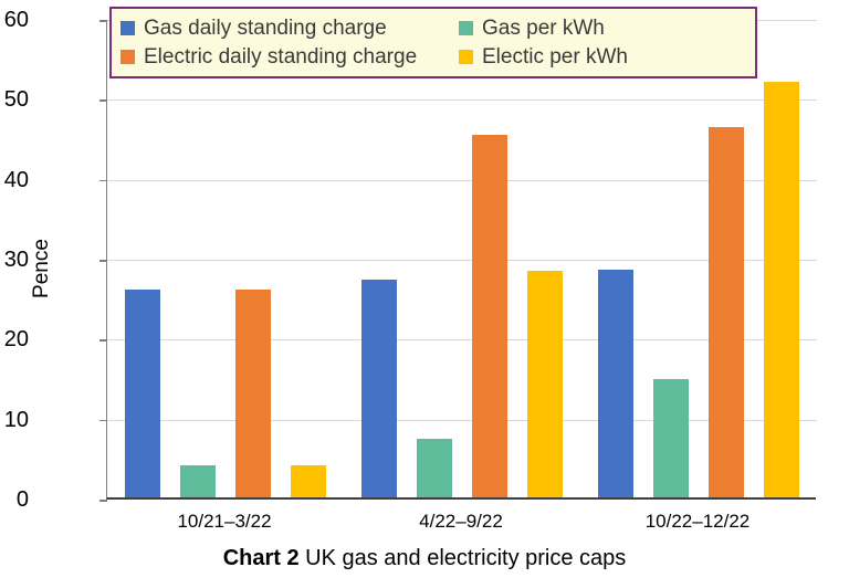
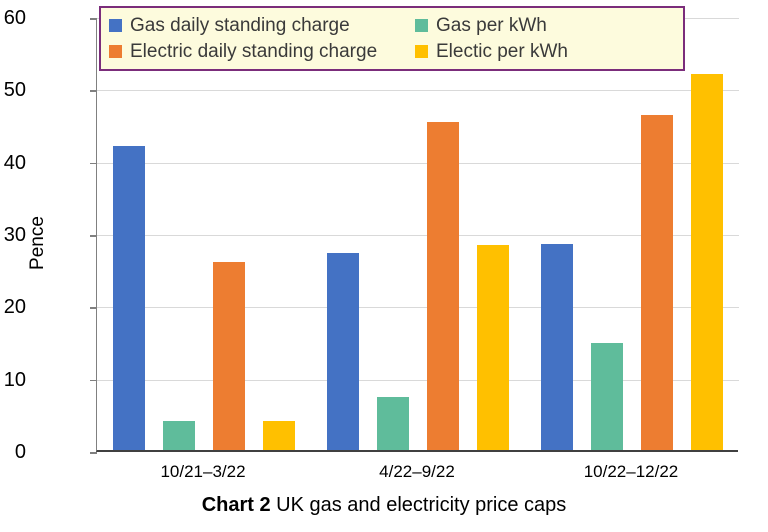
Gas daily standing charge/10/21–3/22: 26 -> 42
